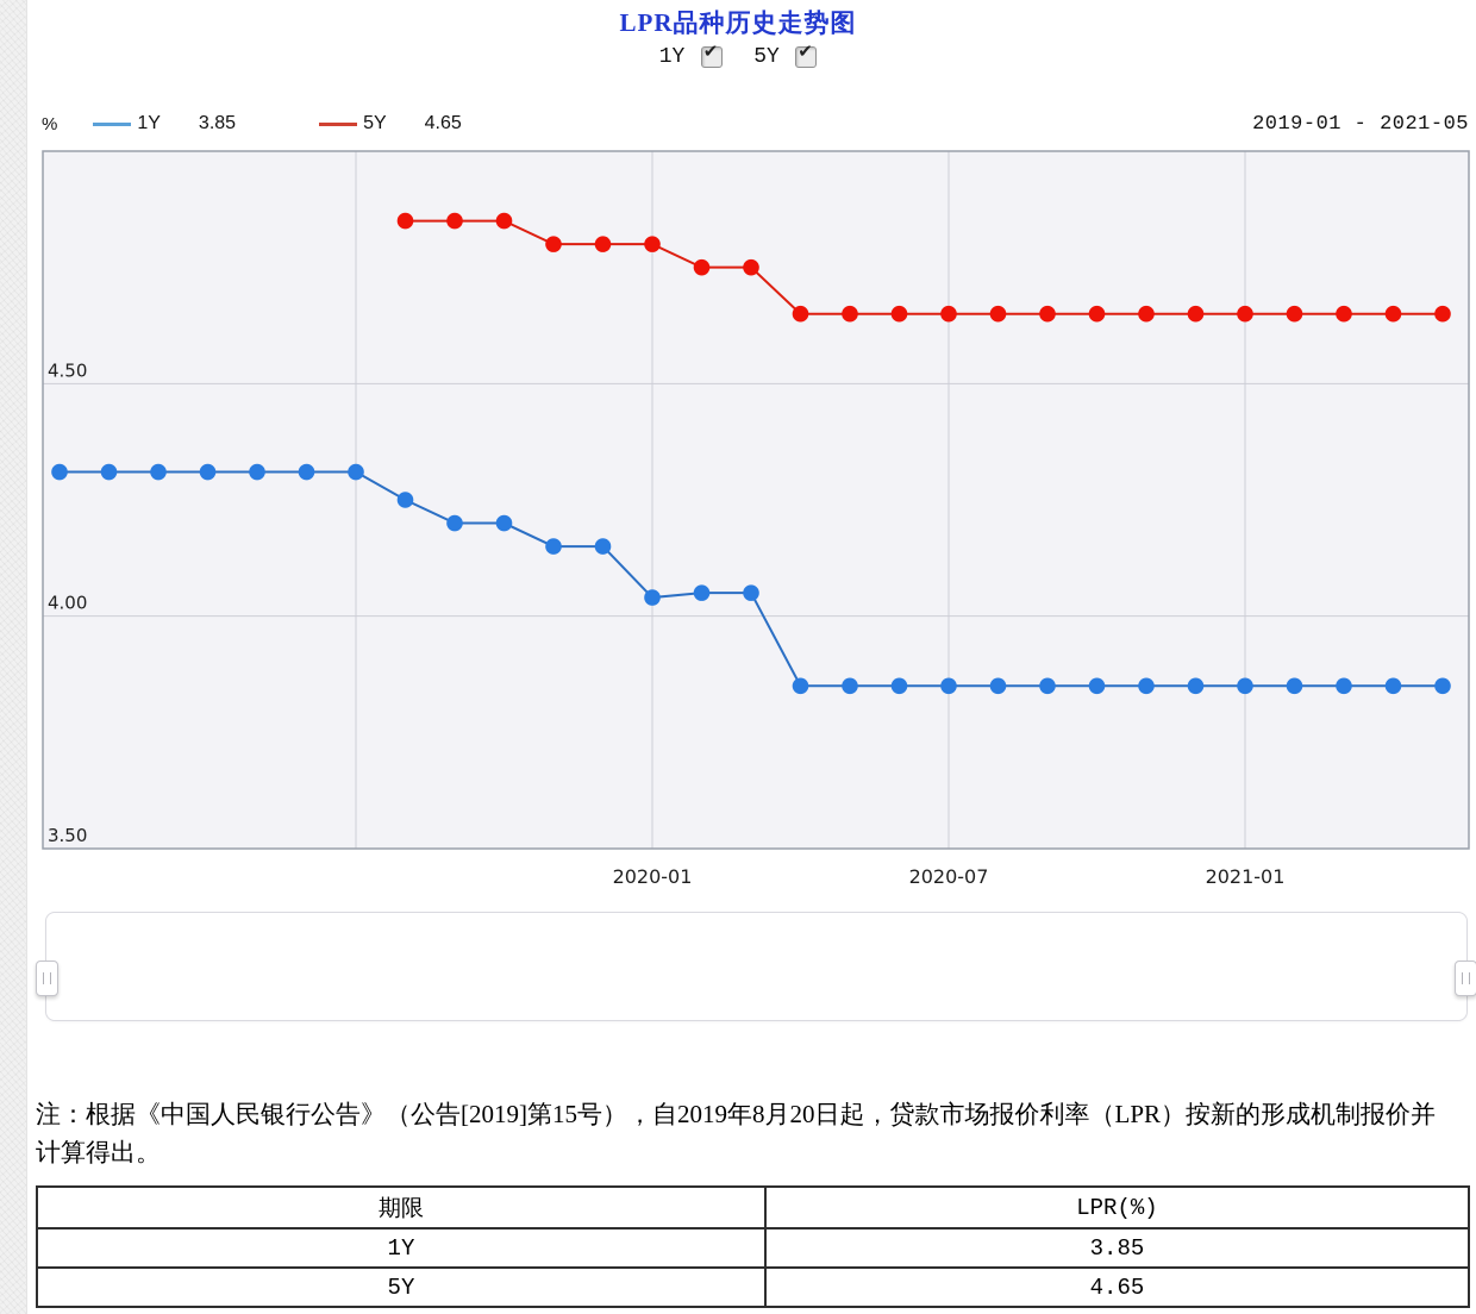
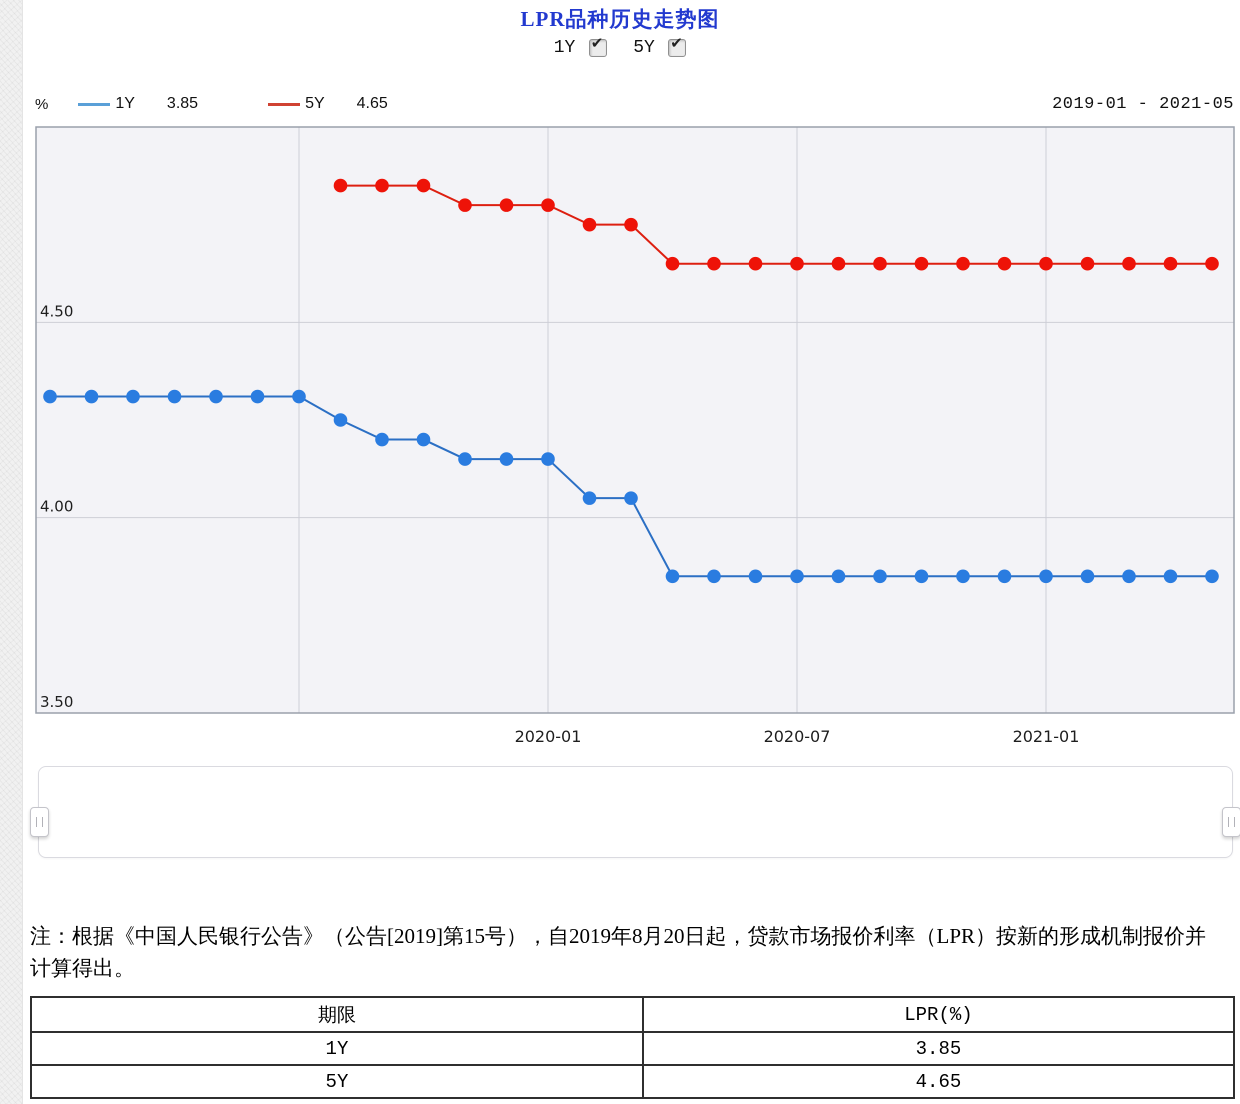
1Y/2020-01: 4.04 -> 4.15
